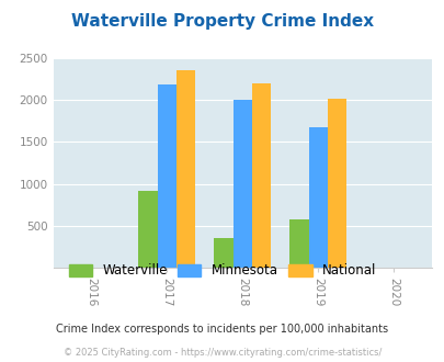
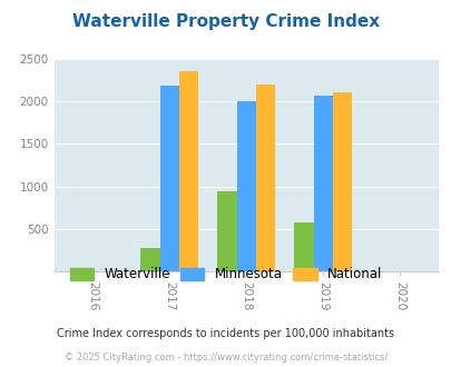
Waterville/2017: 920 -> 280
Waterville/2018: 360 -> 940
Minnesota/2019: 1680 -> 2060
National/2019: 2020 -> 2100
